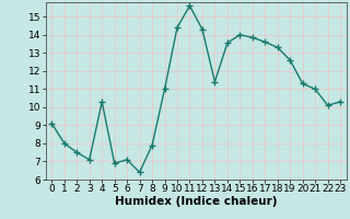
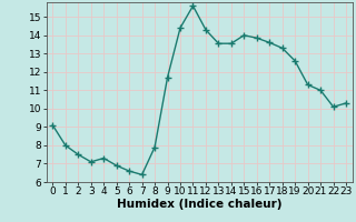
4: 10.3 -> 7.3
6: 7.1 -> 6.6
9: 11.0 -> 11.7
13: 11.4 -> 13.6
